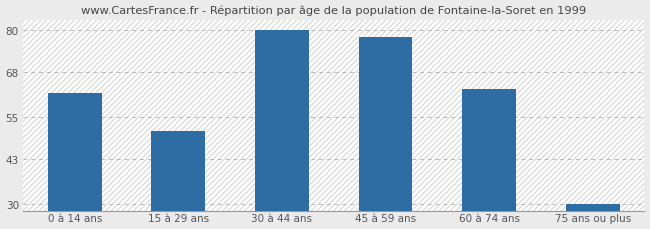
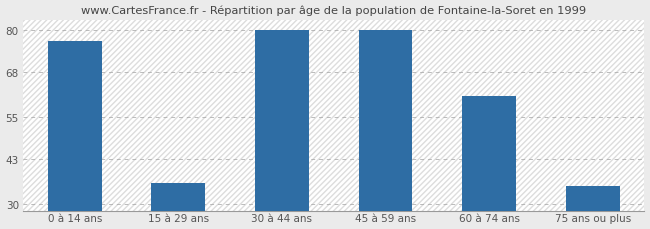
0 à 14 ans: 62 -> 77
15 à 29 ans: 51 -> 36
45 à 59 ans: 78 -> 80
60 à 74 ans: 63 -> 61
75 ans ou plus: 30 -> 35
